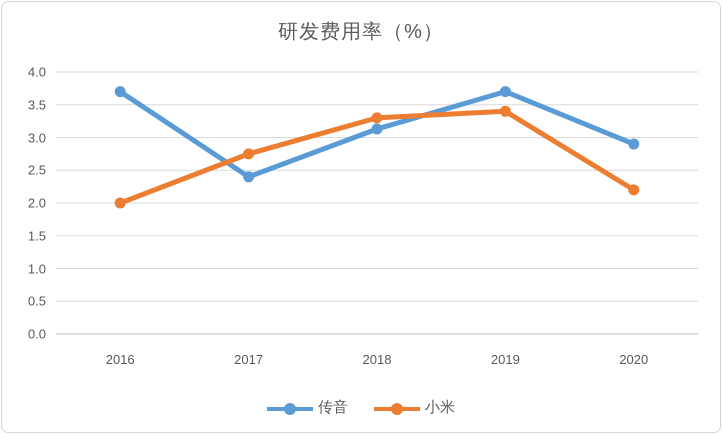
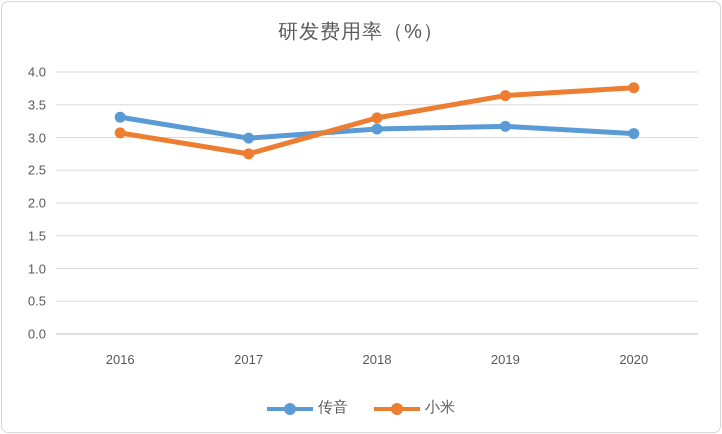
传音/2016: 3.7 -> 3.3
小米/2016: 2.0 -> 3.1
传音/2017: 2.4 -> 3.0
传音/2019: 3.7 -> 3.2
小米/2019: 3.4 -> 3.6
传音/2020: 2.9 -> 3.1
小米/2020: 2.2 -> 3.8
